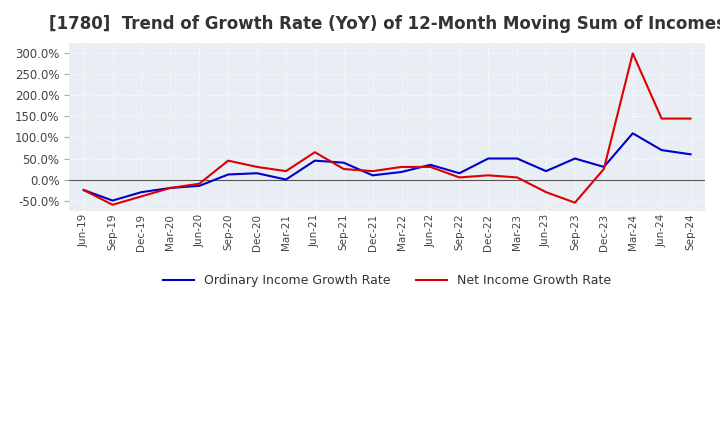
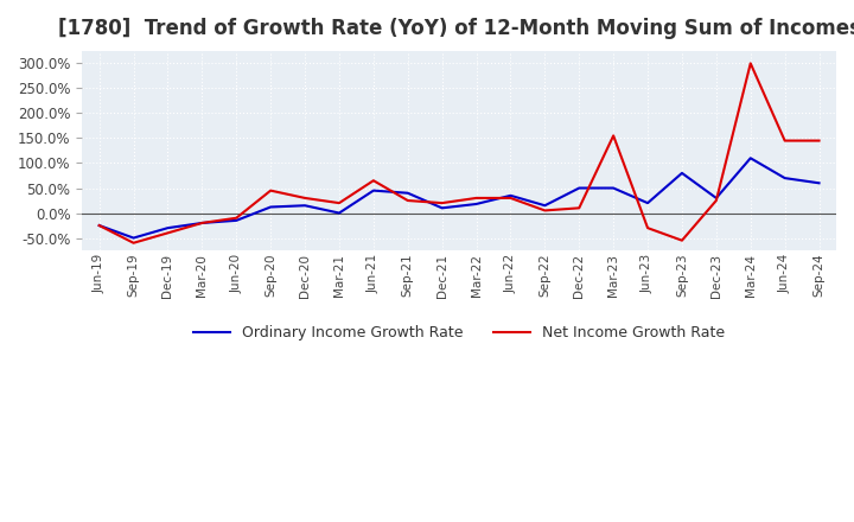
Net Income Growth Rate/Mar-23: 5% -> 155%
Ordinary Income Growth Rate/Sep-23: 50% -> 80%
